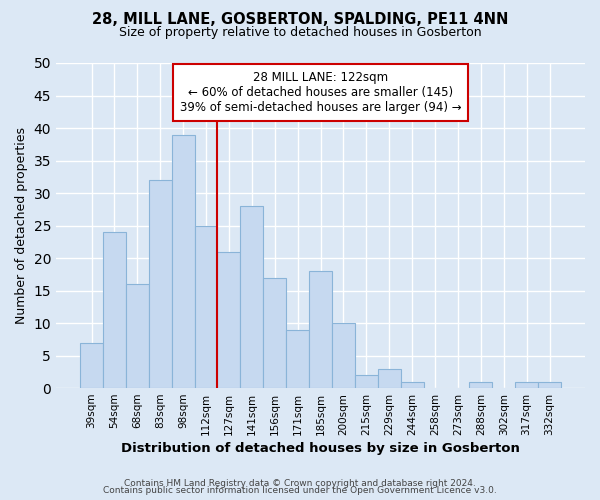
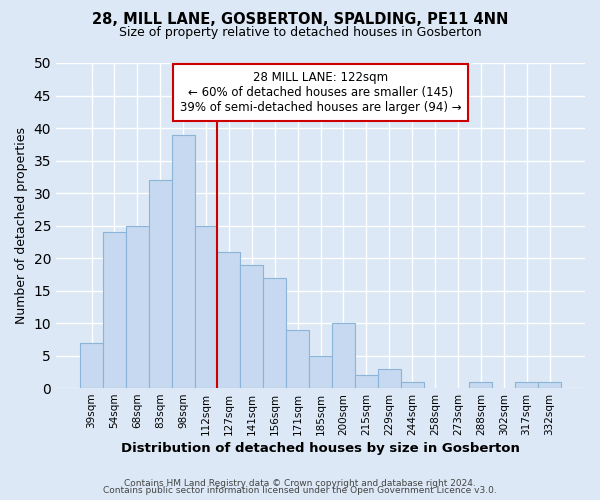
68sqm: 16 -> 25
141sqm: 28 -> 19
185sqm: 18 -> 5
